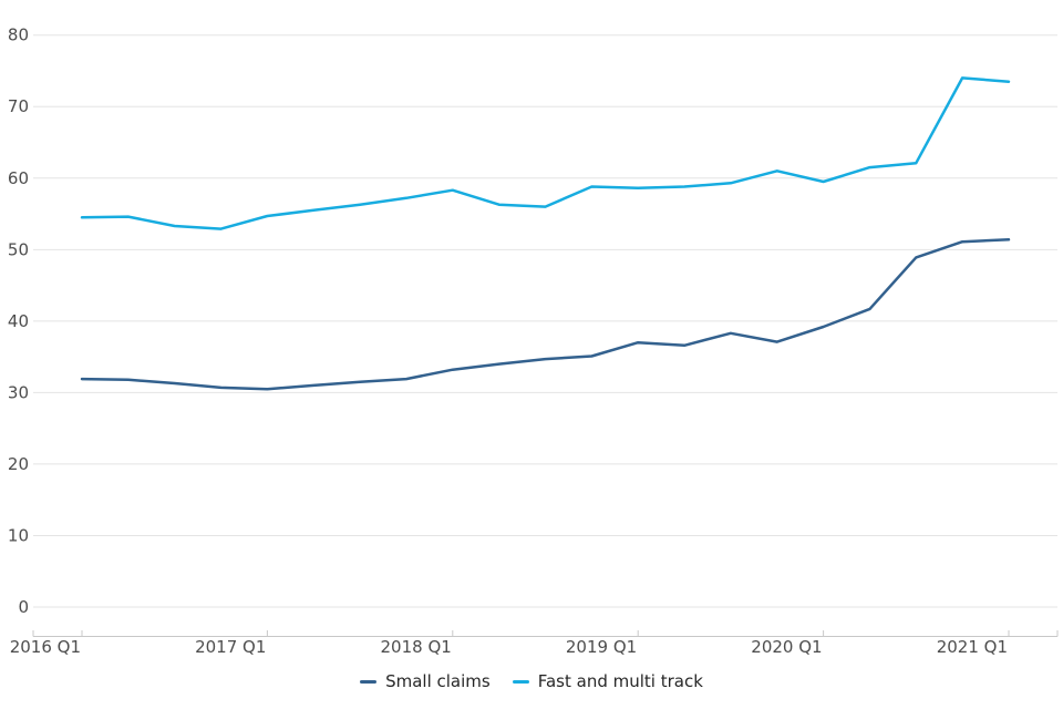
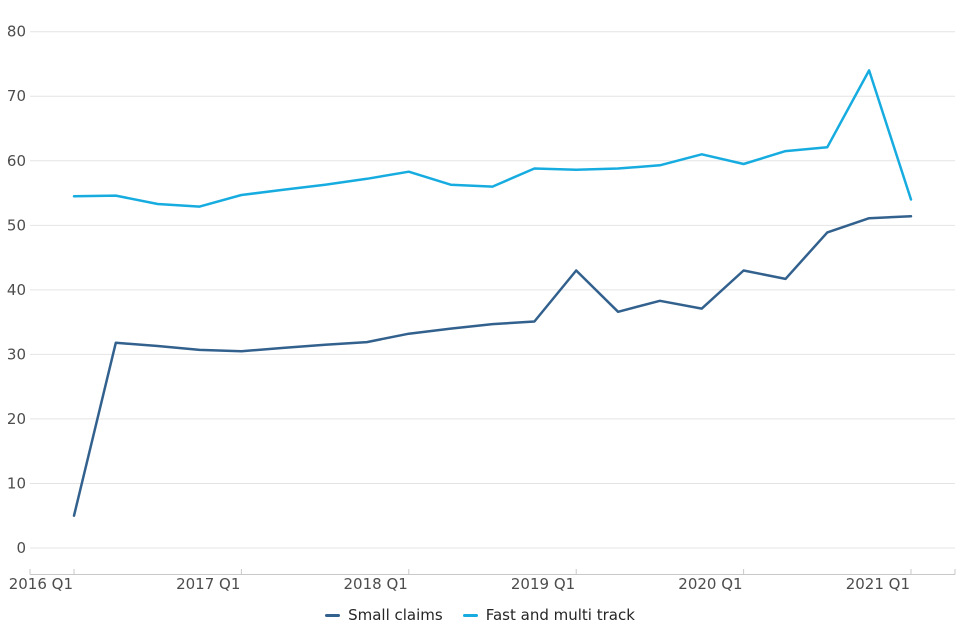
Small claims/2016 Q1: 32 -> 5
Small claims/2019 Q1: 37 -> 43
Small claims/2020 Q1: 39 -> 43
Fast and multi track/2021 Q1: 74 -> 54
